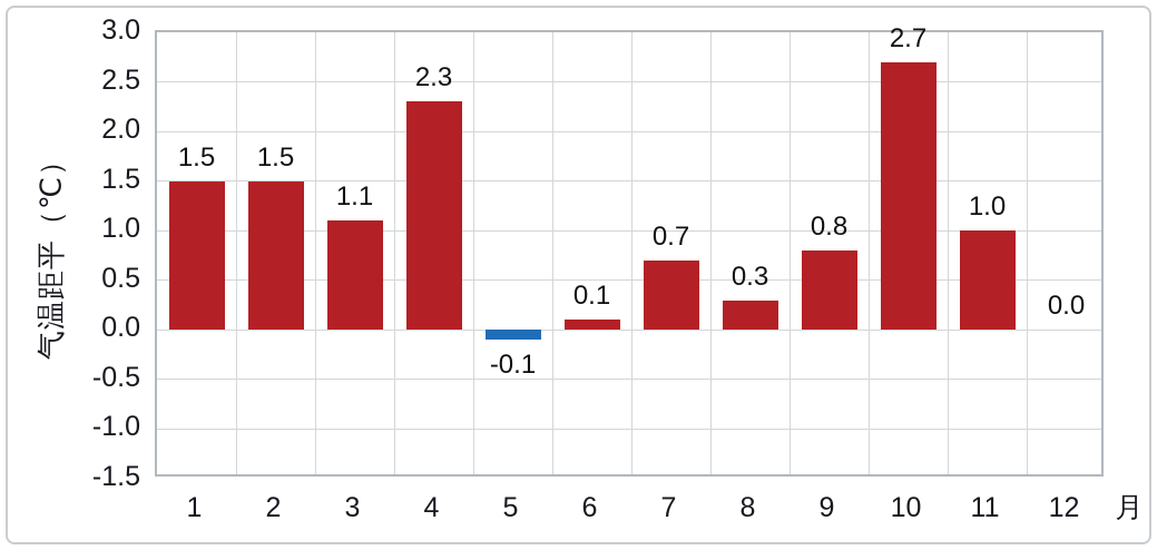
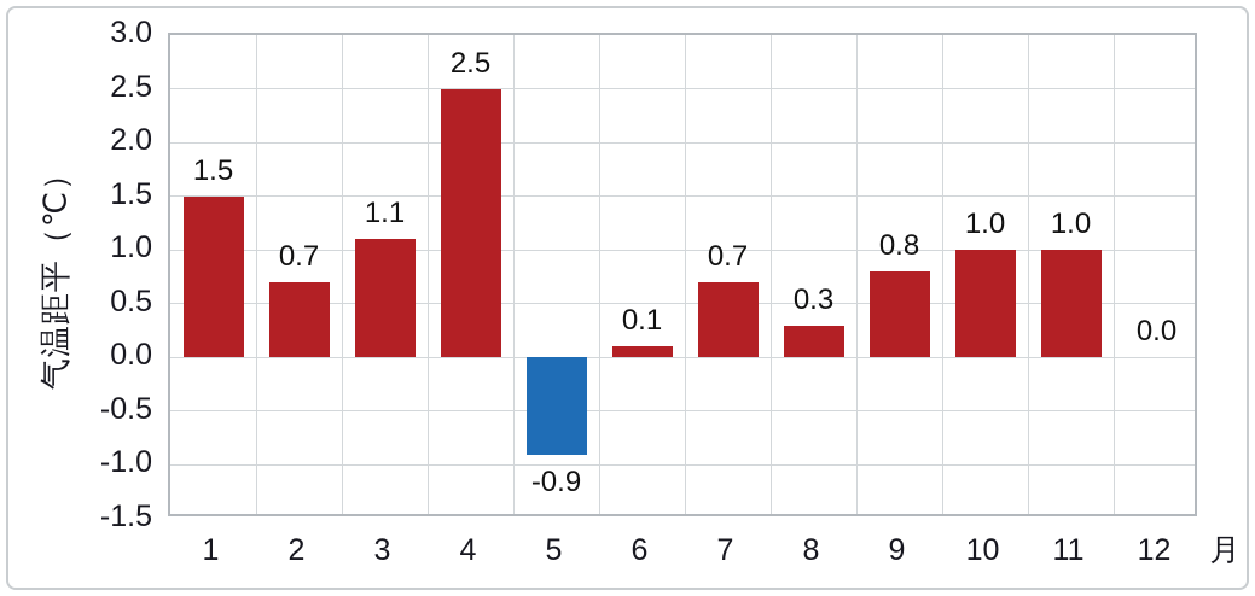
2: 1.5 -> 0.7
4: 2.3 -> 2.5
5: -0.1 -> -0.9
10: 2.7 -> 1.0
